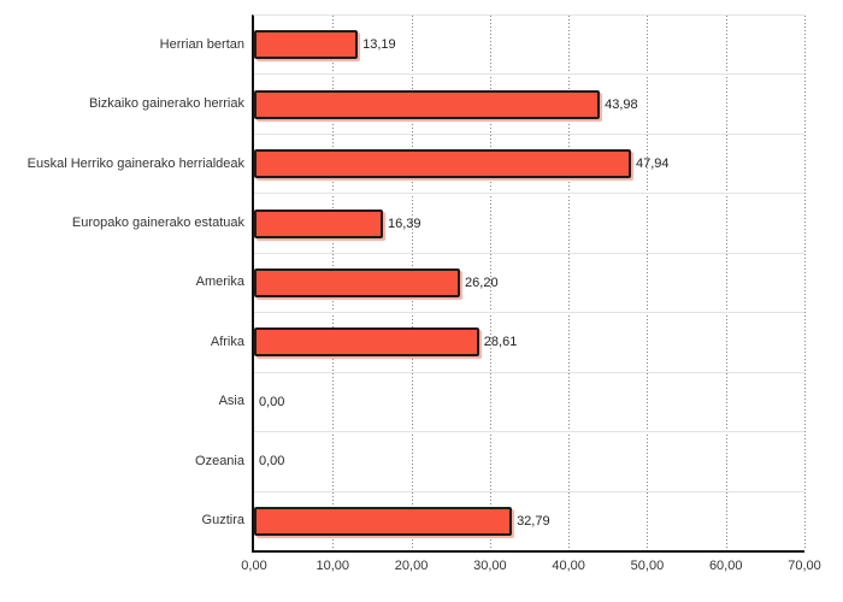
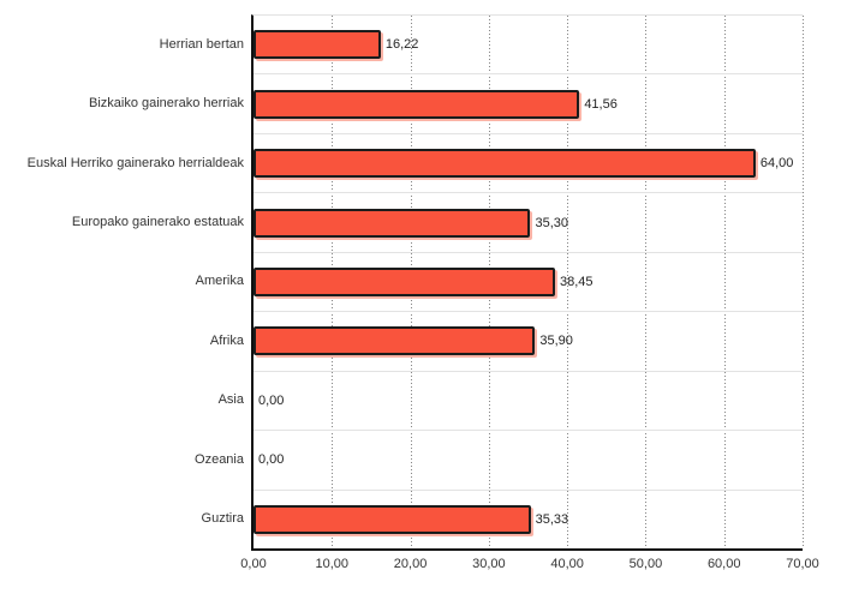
Herrian bertan: 13,19 -> 16,22
Bizkaiko gainerako herriak: 43,98 -> 41,56
Euskal Herriko gainerako herrialdeak: 47,94 -> 64,00
Europako gainerako estatuak: 16,39 -> 35,30
Amerika: 26,20 -> 38,45
Afrika: 28,61 -> 35,90
Guztira: 32,79 -> 35,33
